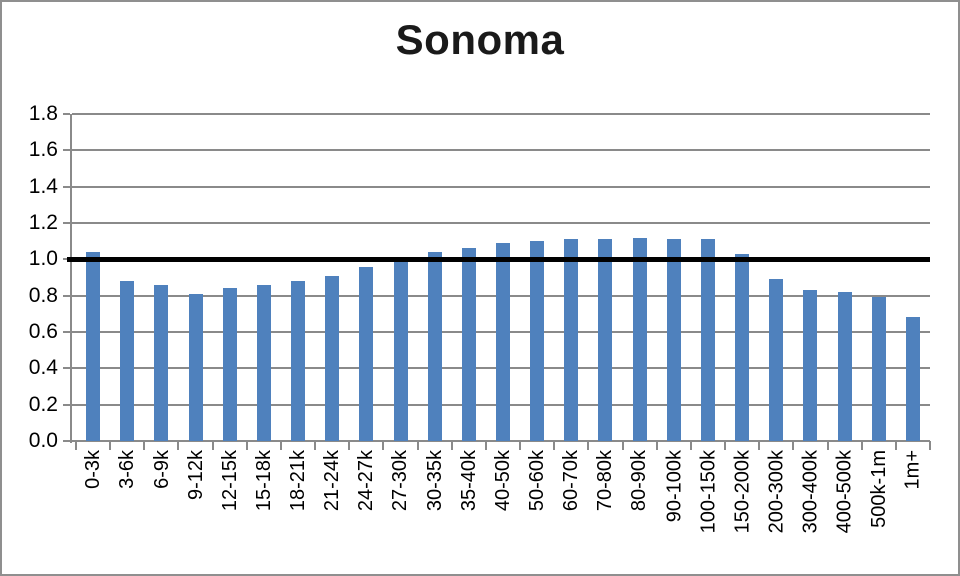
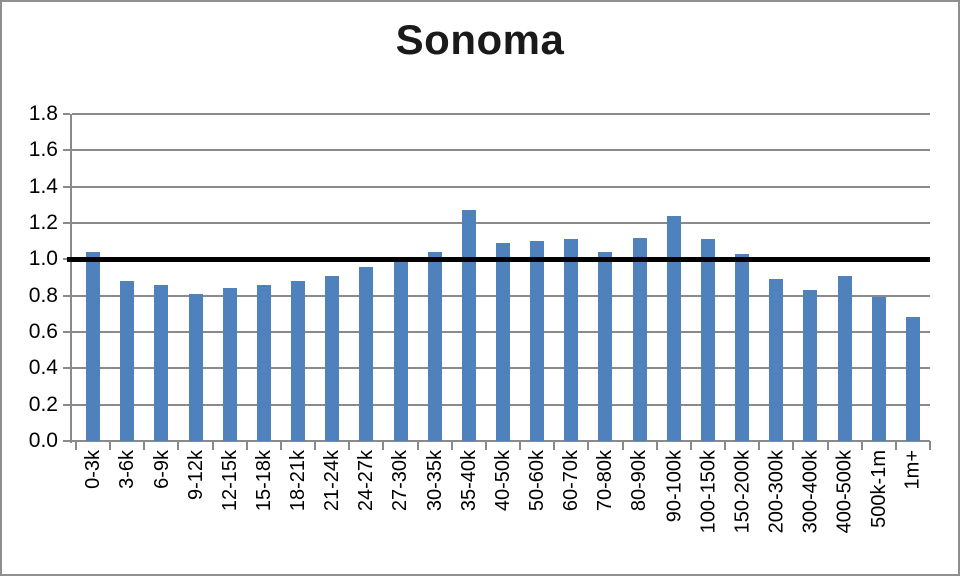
35-40k: 1.06 -> 1.27
70-80k: 1.11 -> 1.04
90-100k: 1.11 -> 1.24
400-500k: 0.82 -> 0.91
